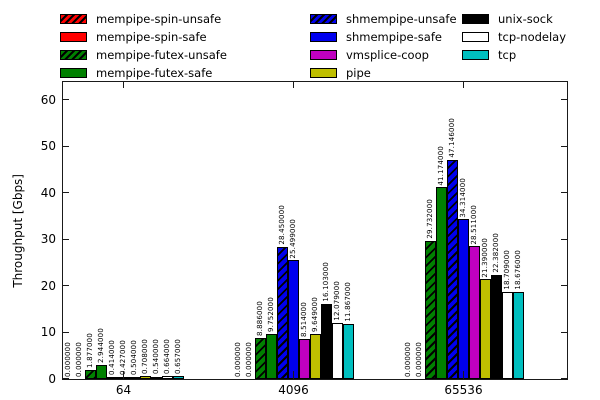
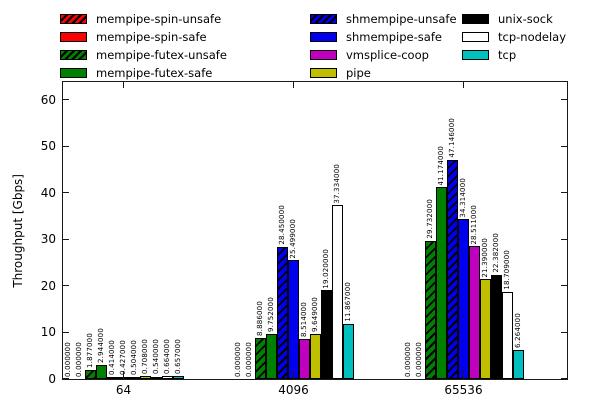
unix-sock/4096: 16.103000 -> 19.020000
tcp-nodelay/4096: 12.079000 -> 37.334000
tcp/65536: 18.676000 -> 6.264000
